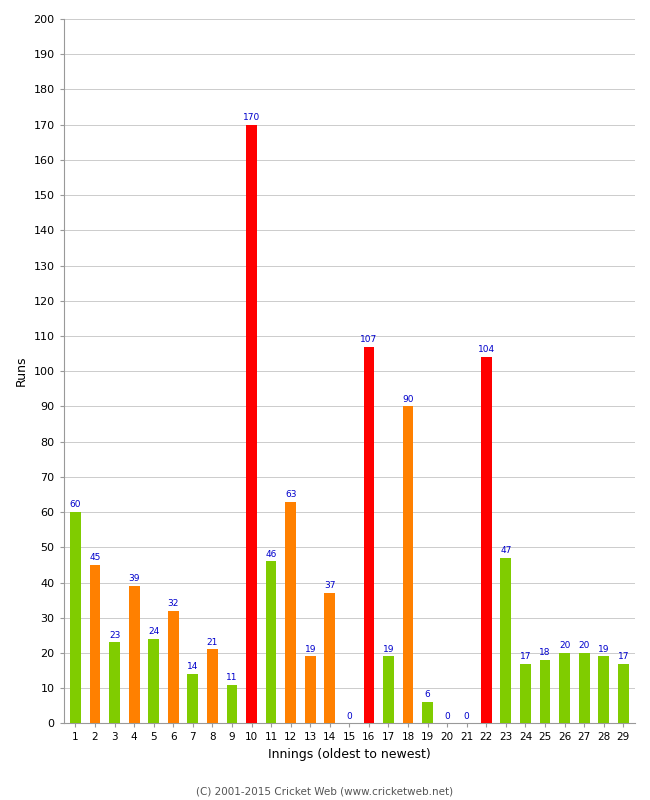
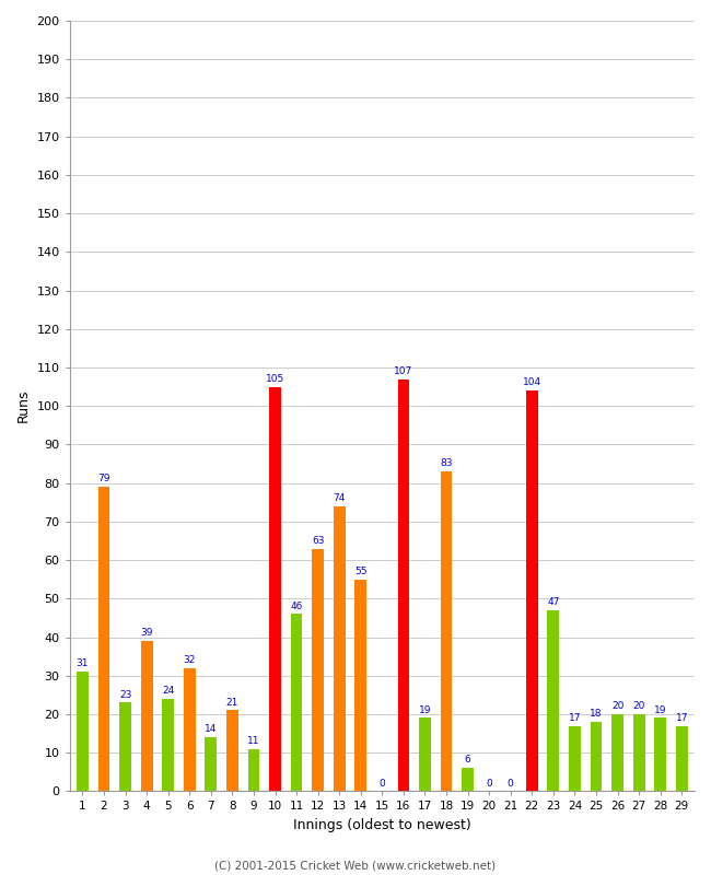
1: 60 -> 31
2: 45 -> 79
10: 170 -> 105
13: 19 -> 74
14: 37 -> 55
18: 90 -> 83
